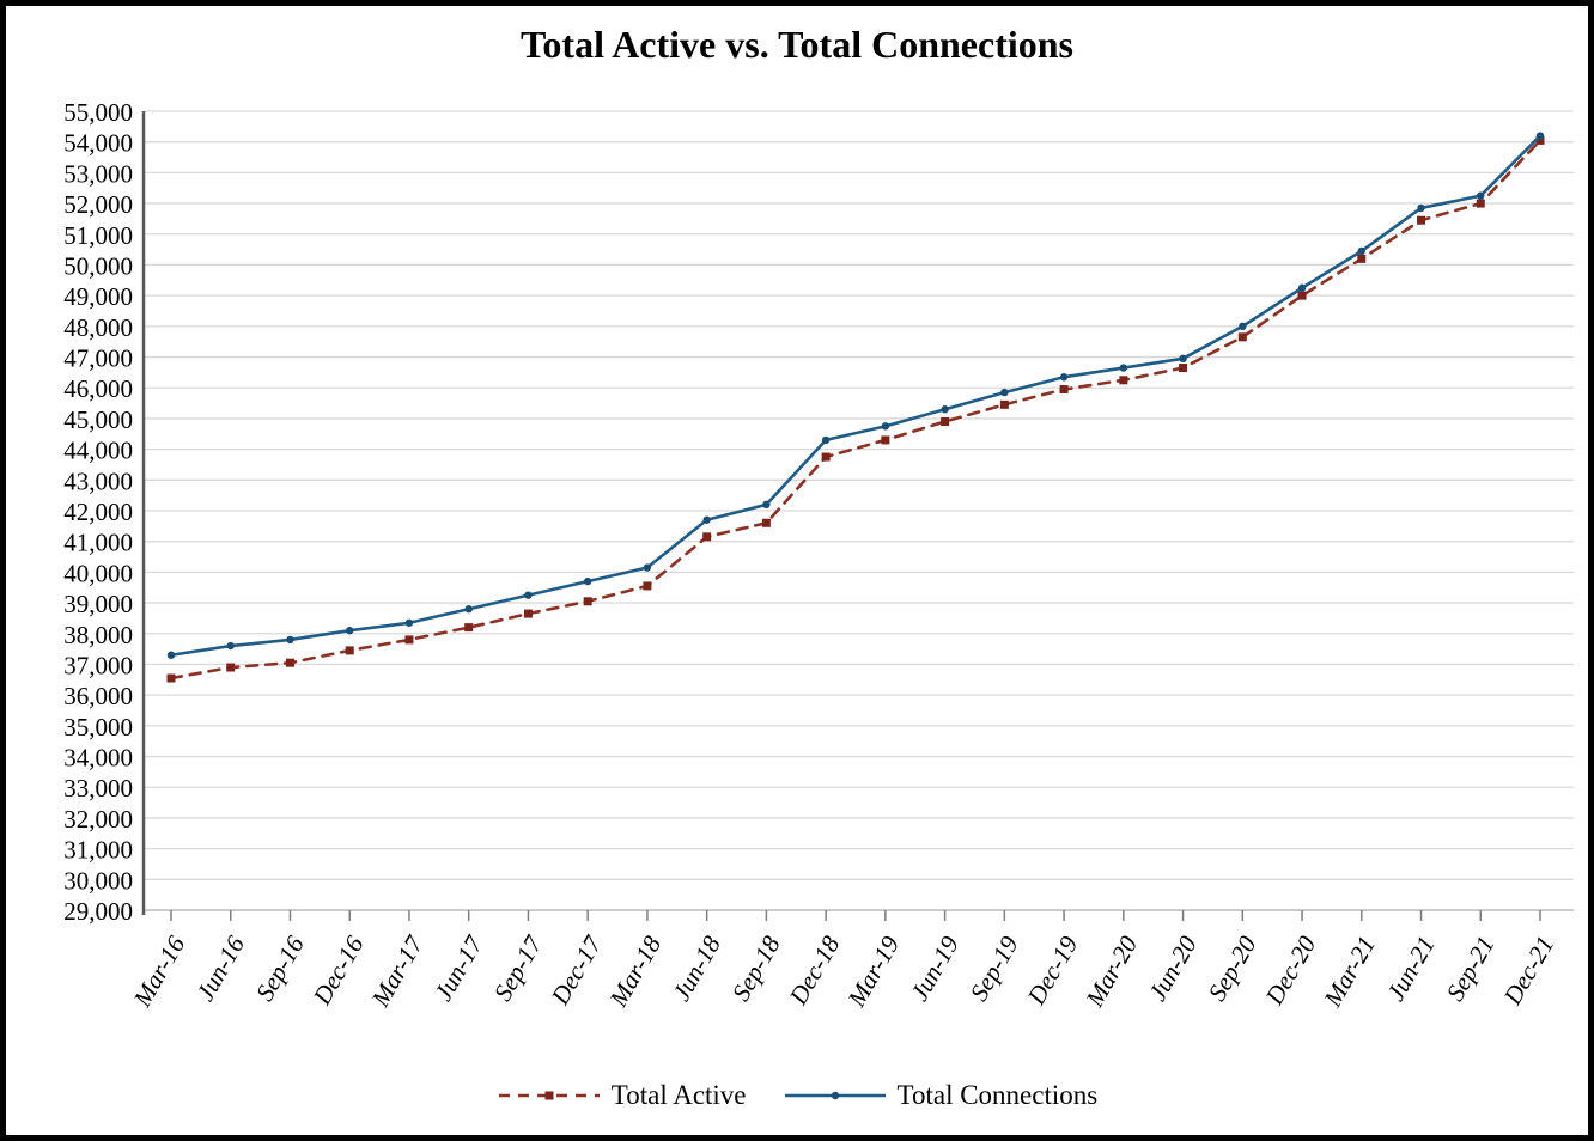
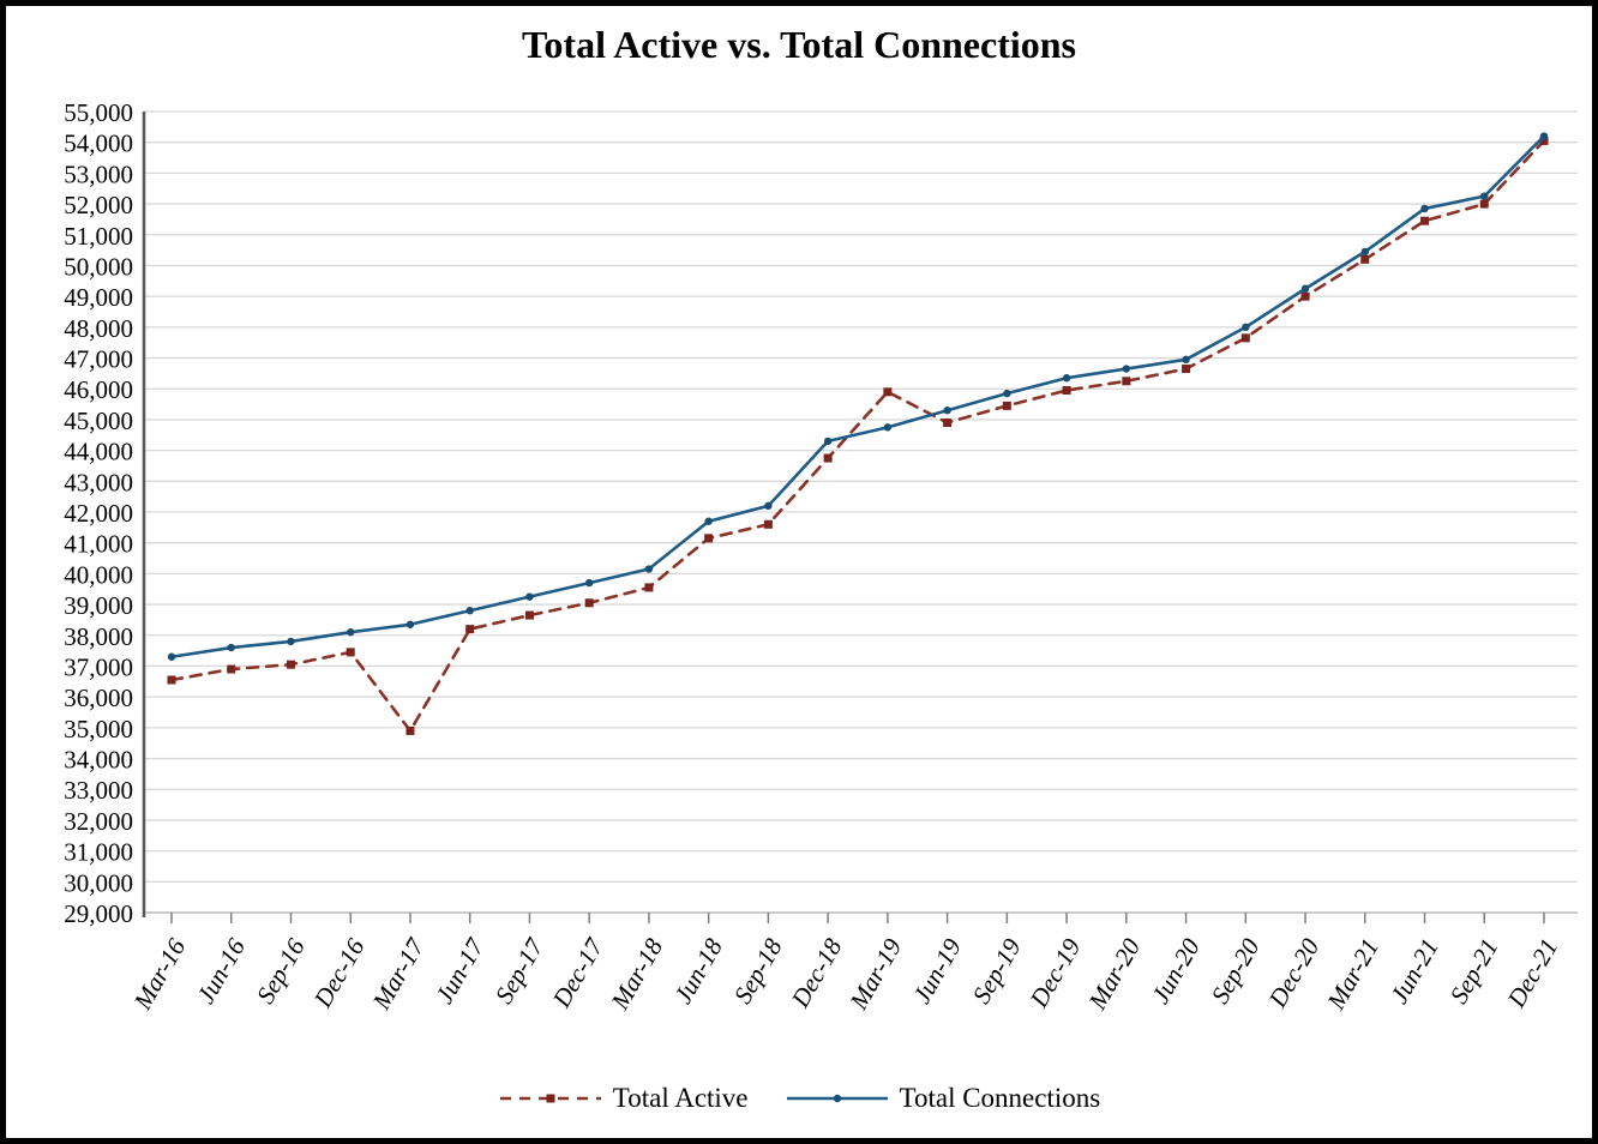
Total Active/Mar-17: 37800 -> 34900
Total Active/Mar-19: 44300 -> 45900
